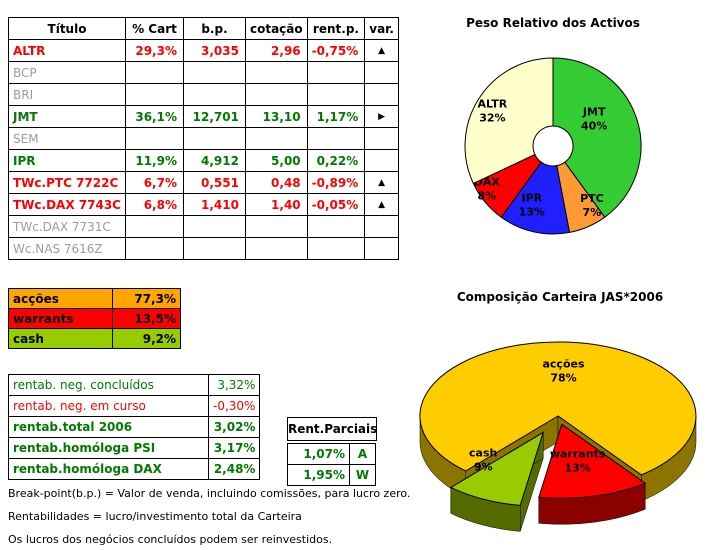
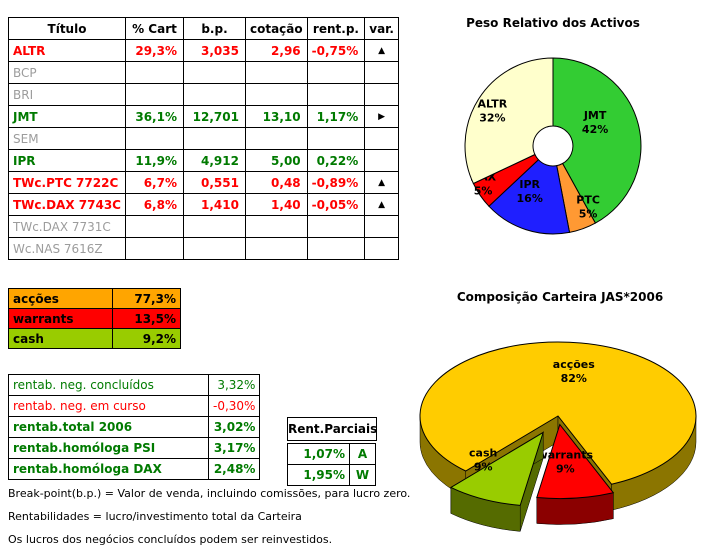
Peso Relativo dos Activos/JMT: 40% -> 42%
Peso Relativo dos Activos/PTC: 7% -> 5%
Peso Relativo dos Activos/IPR: 13% -> 16%
Peso Relativo dos Activos/DAX: 8% -> 5%
Composição Carteira JAS*2006/acções: 78% -> 82%
Composição Carteira JAS*2006/warrants: 13% -> 9%
